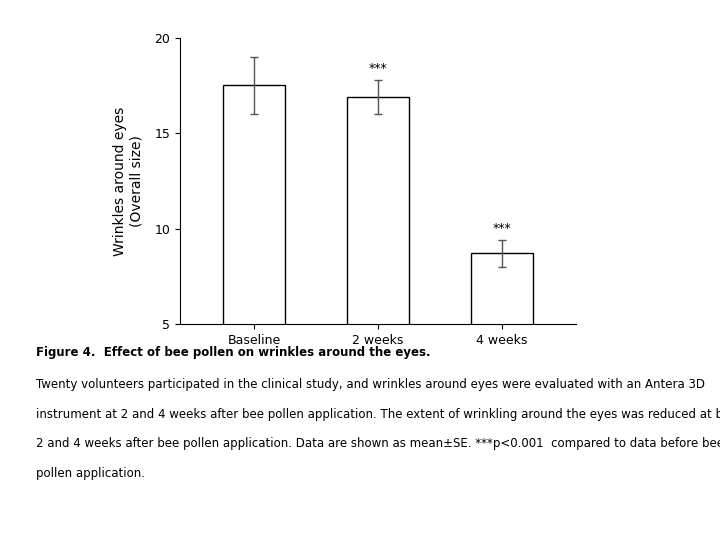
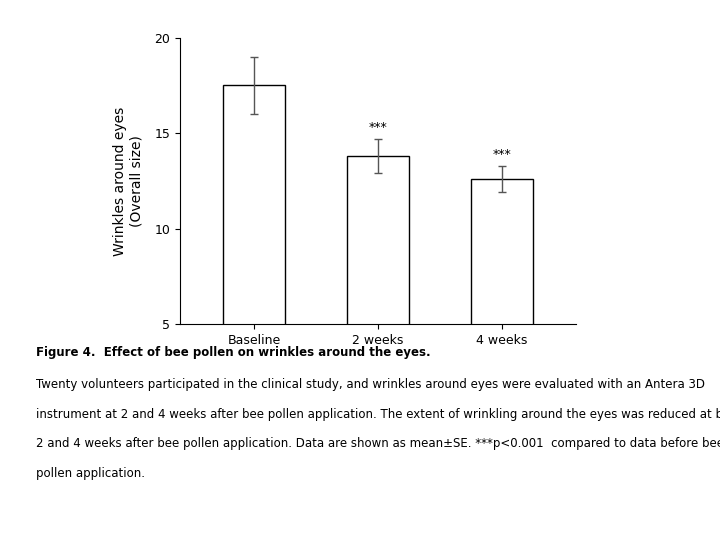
2 weeks: 16.9 -> 13.8
4 weeks: 8.7 -> 12.6
